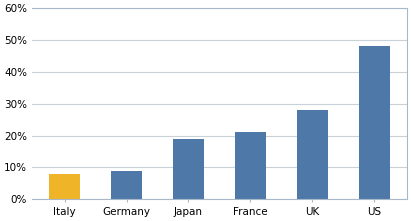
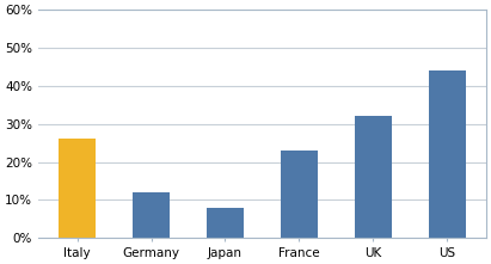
Italy: 8% -> 26%
Germany: 9% -> 12%
Japan: 19% -> 8%
France: 21% -> 23%
UK: 28% -> 32%
US: 48% -> 44%
